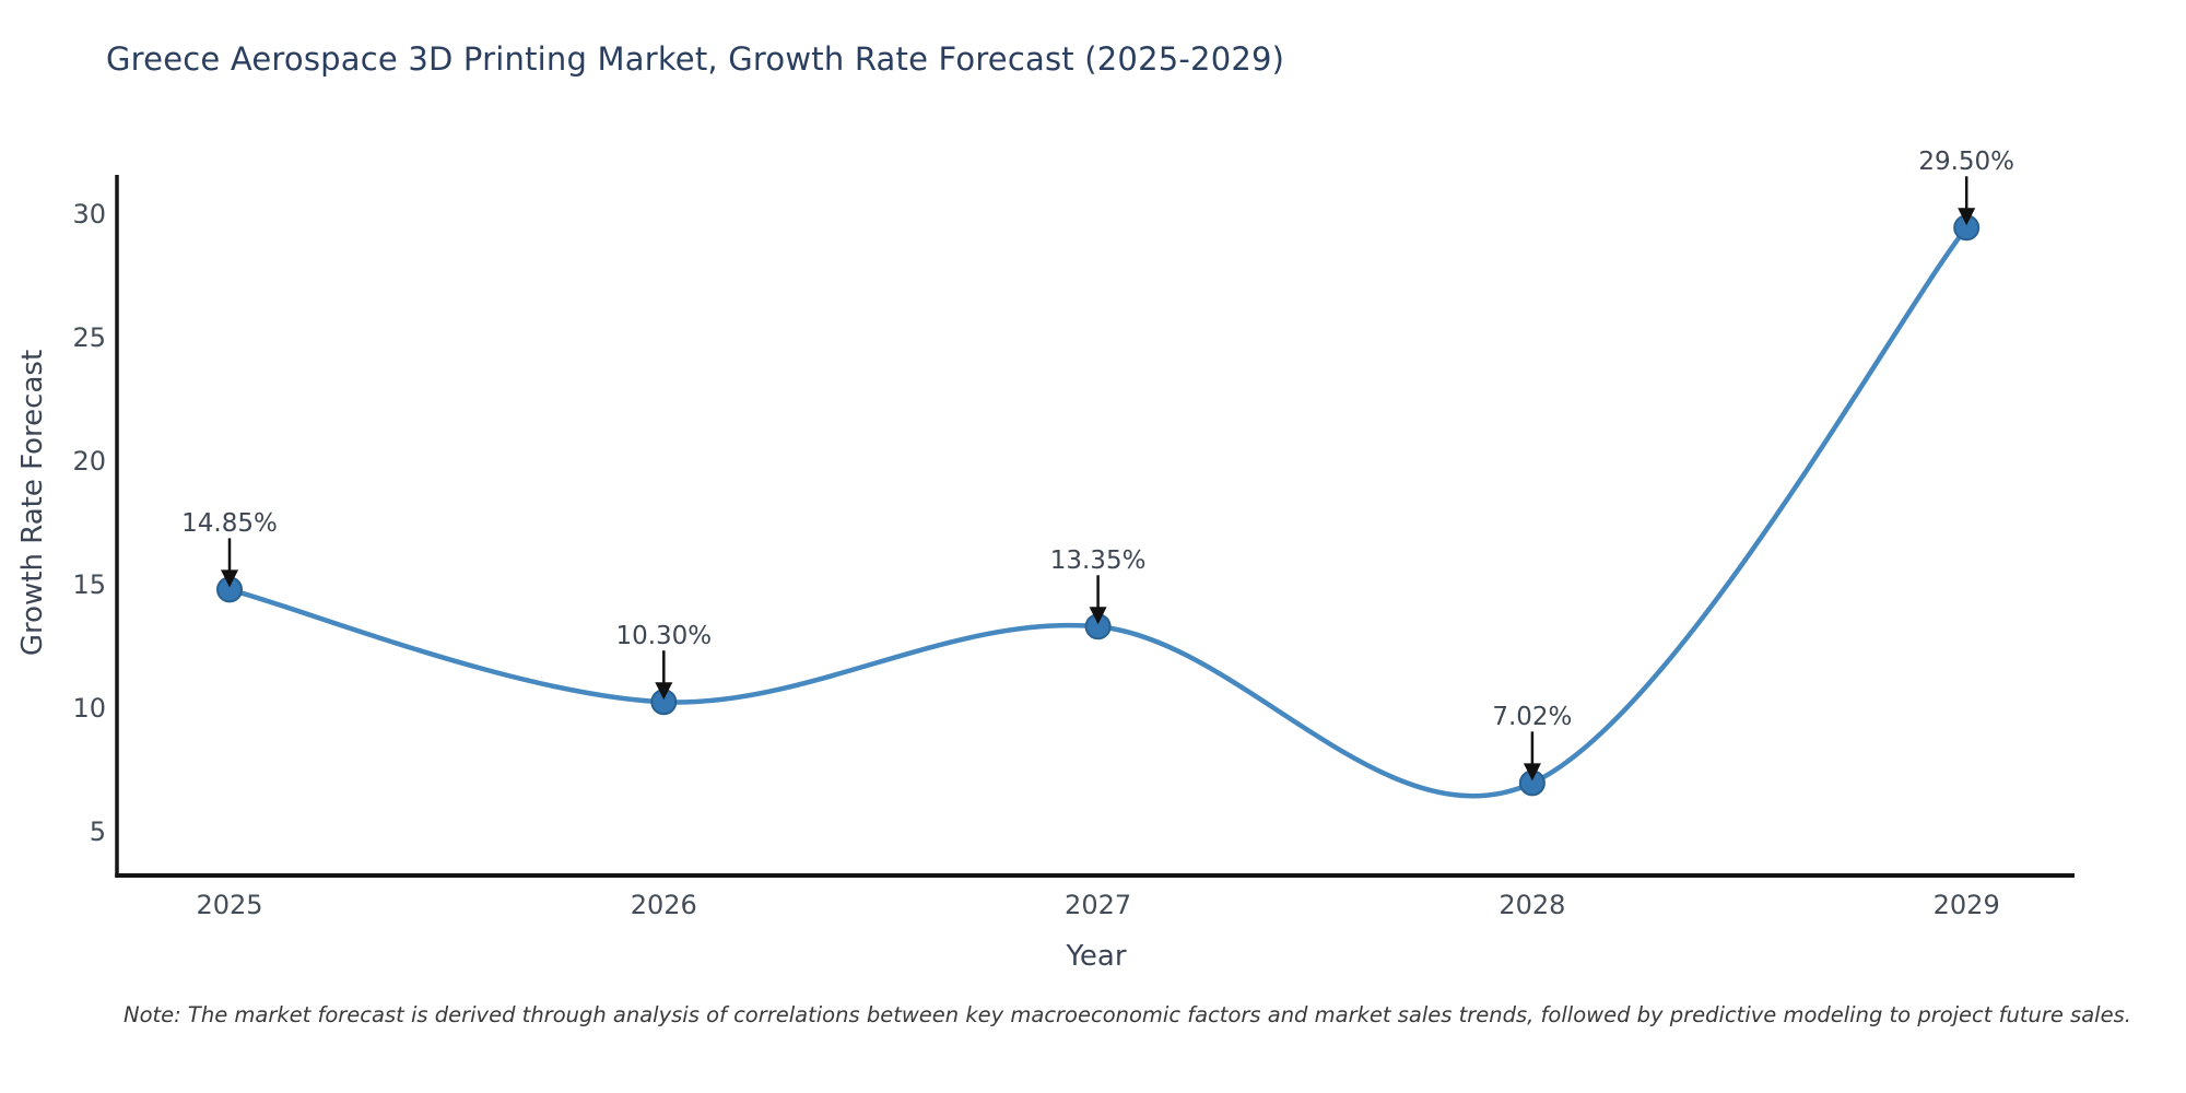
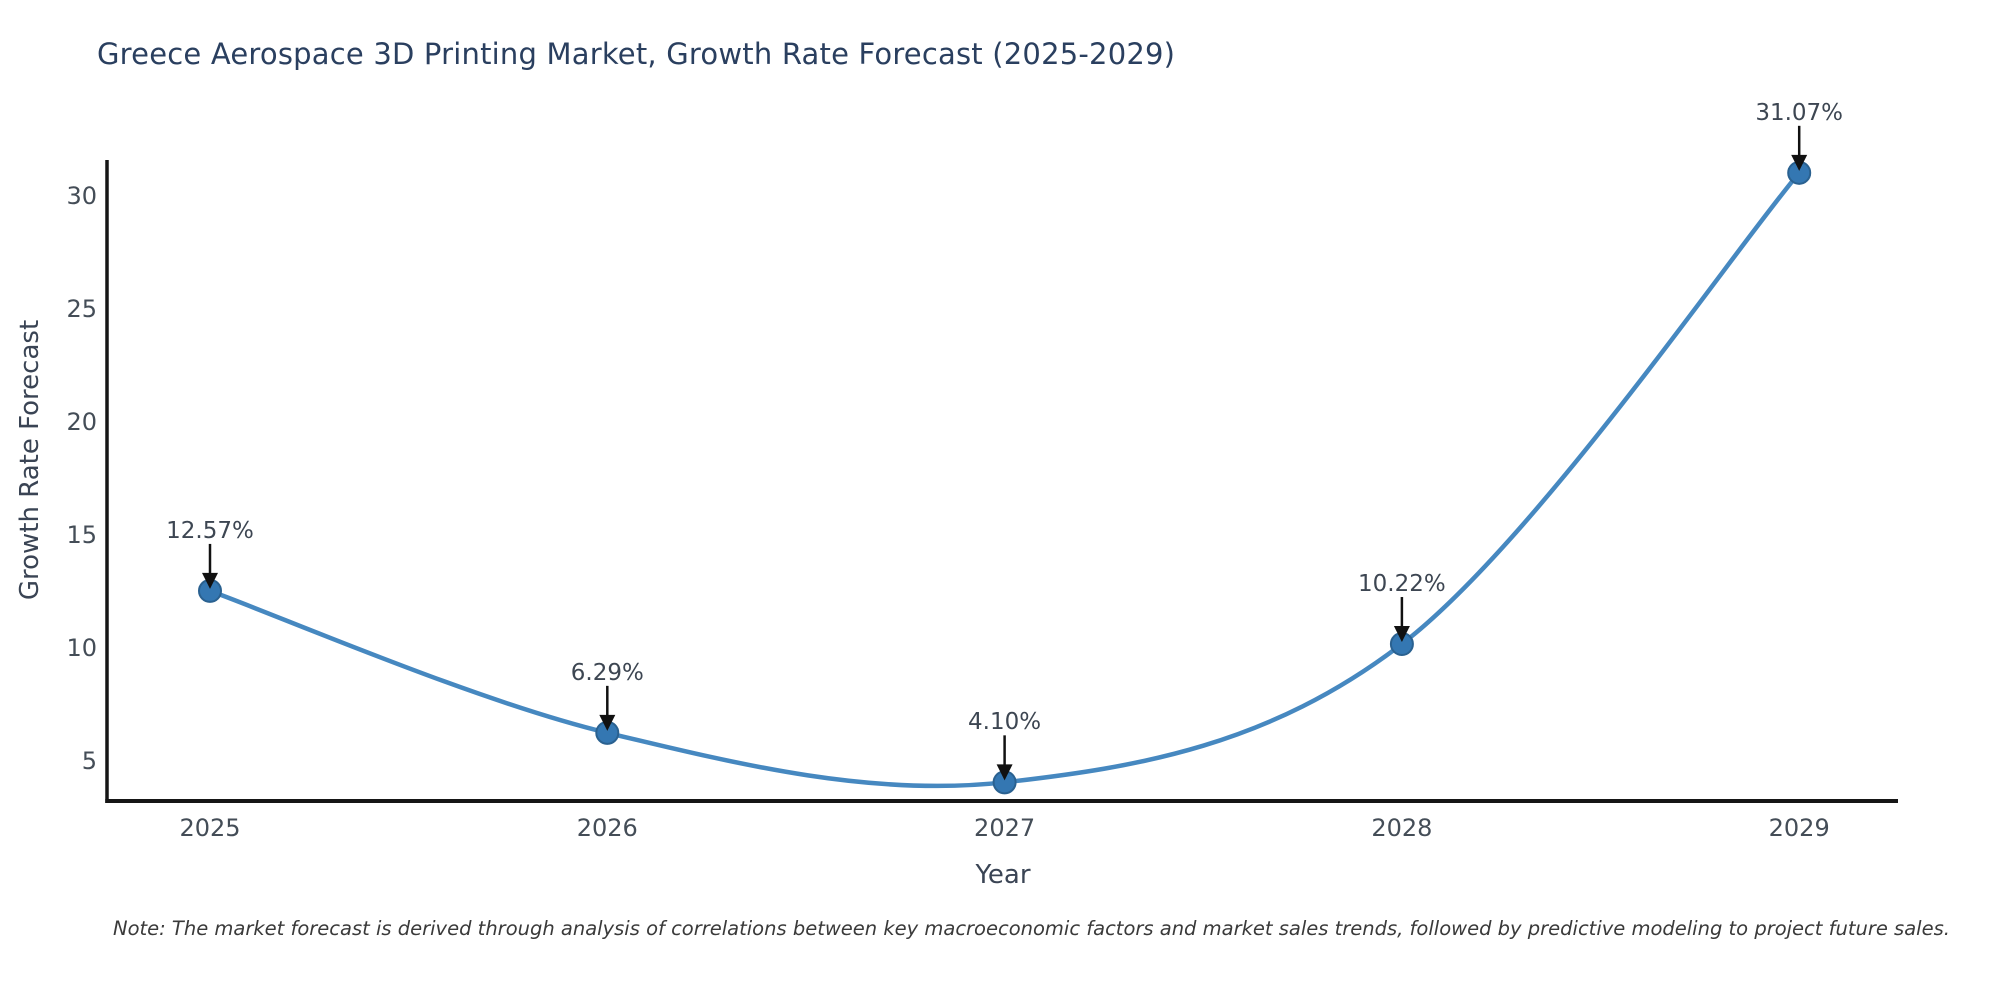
2025: 14.85% -> 12.57%
2026: 10.30% -> 6.29%
2027: 13.35% -> 4.10%
2028: 7.02% -> 10.22%
2029: 29.50% -> 31.07%
